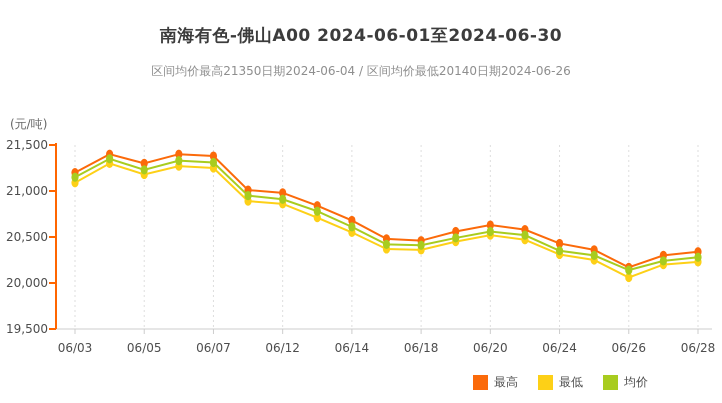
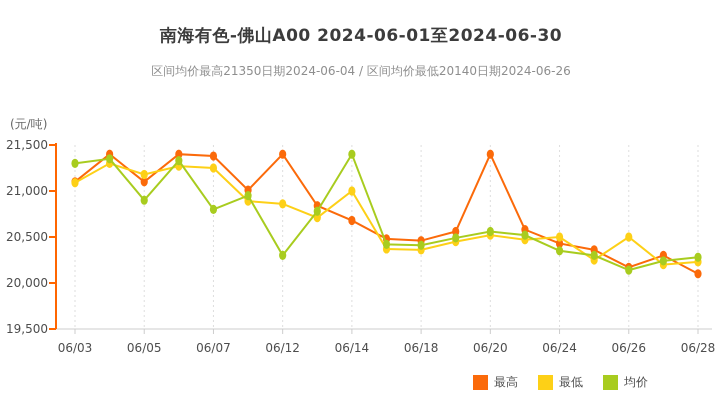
最高/06/03: 21200 -> 21100
均价/06/03: 21200 -> 21300
最高/06/05: 21300 -> 21100
均价/06/05: 21200 -> 20900
均价/06/07: 21300 -> 20800
最高/06/12: 21000 -> 21400
均价/06/12: 20900 -> 20300
最低/06/14: 20600 -> 21000
均价/06/14: 20600 -> 21400
最高/06/20: 20600 -> 21400
最低/06/24: 20300 -> 20500
最低/06/26: 20100 -> 20500
最高/06/28: 20300 -> 20100
